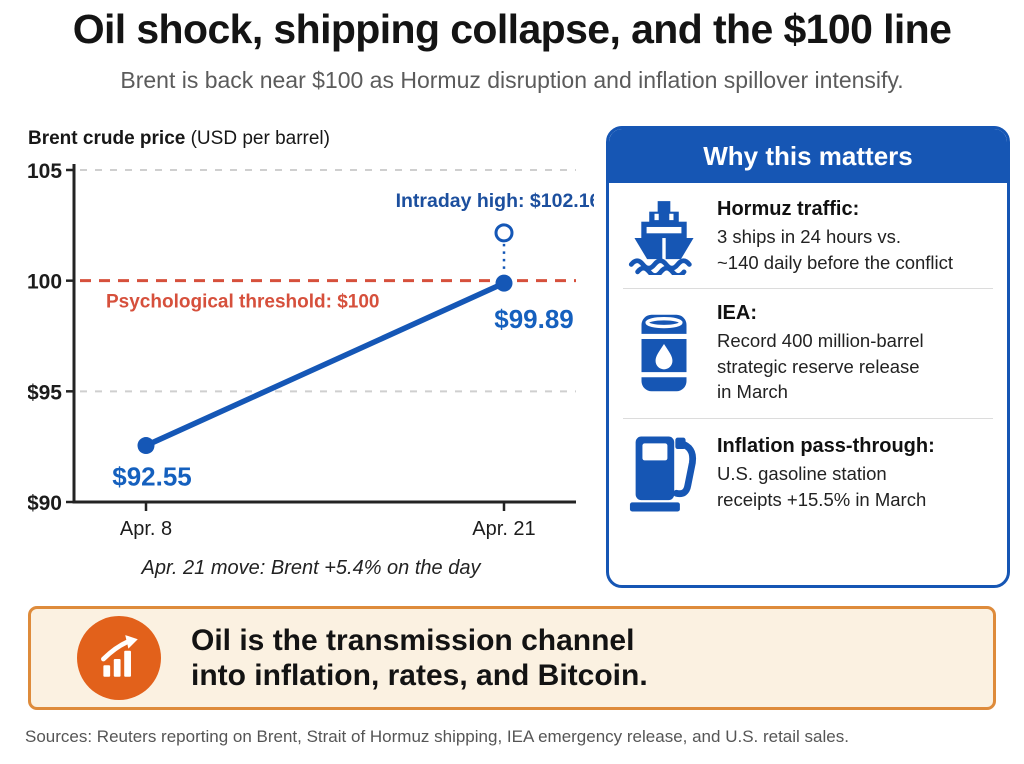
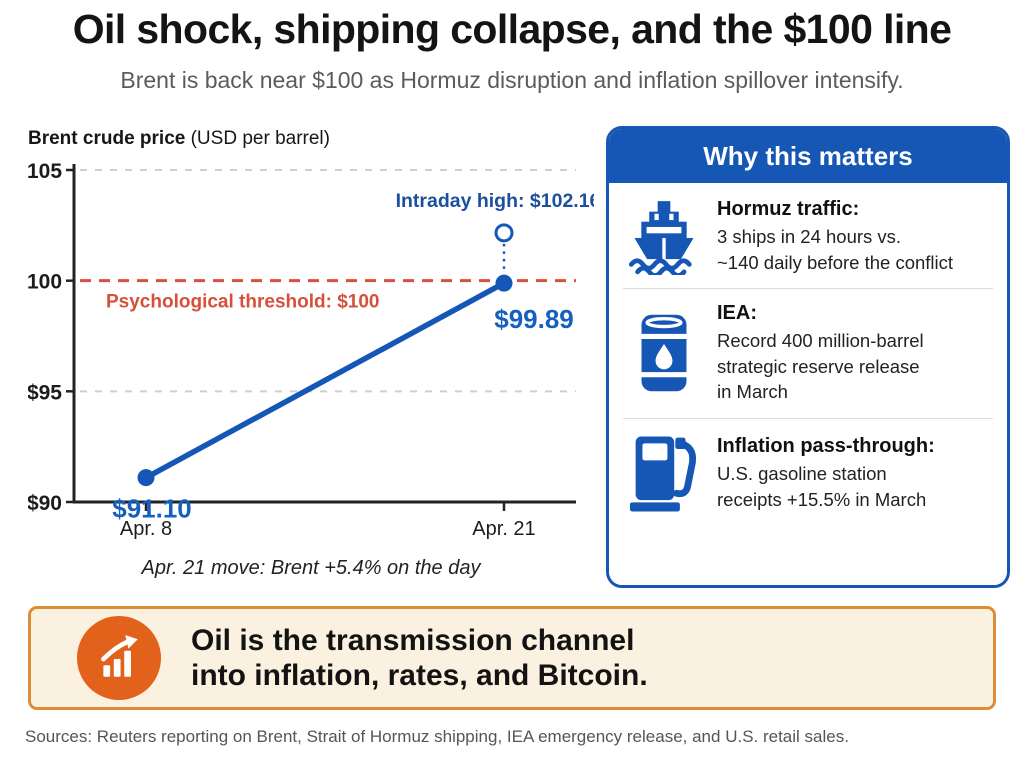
Apr. 8: $92.55 -> $91.10
